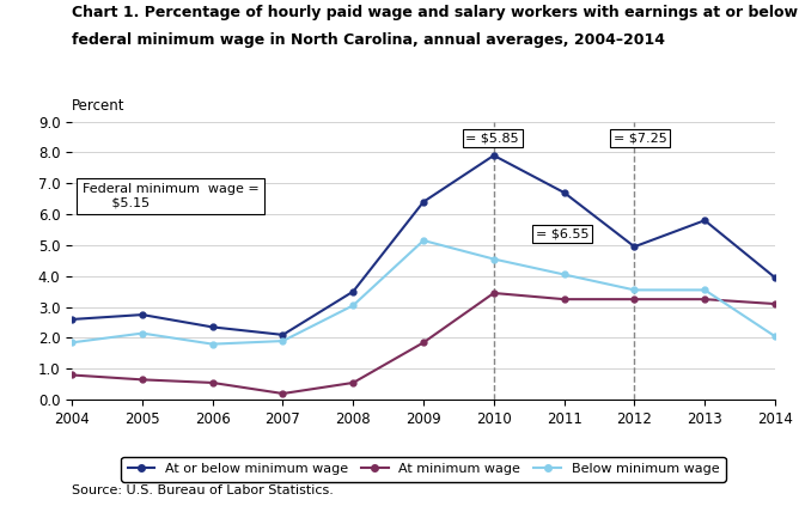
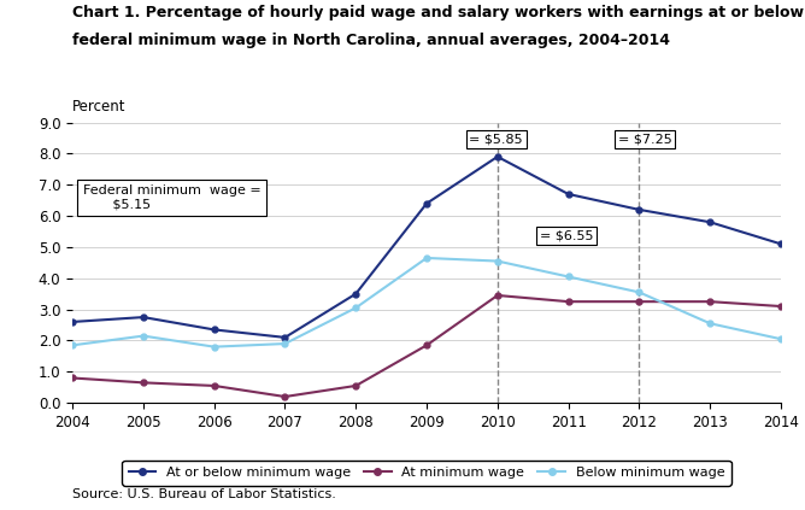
Below minimum wage/2009: 5.15 -> 4.65
At or below minimum wage/2012: 4.95 -> 6.20
Below minimum wage/2013: 3.55 -> 2.55
At or below minimum wage/2014: 3.95 -> 5.10
